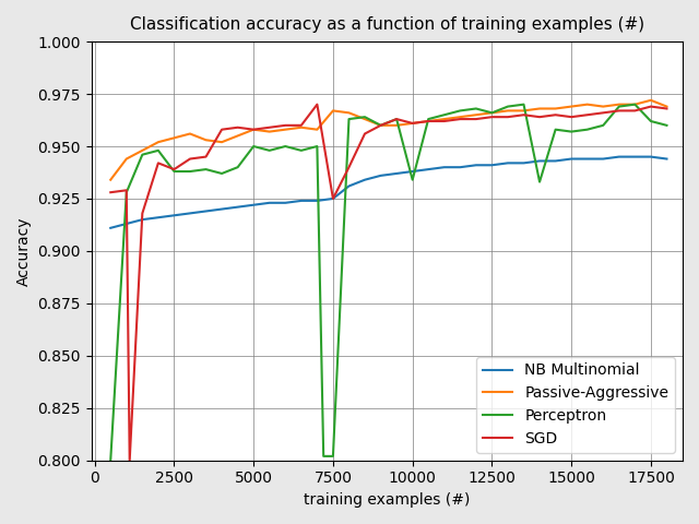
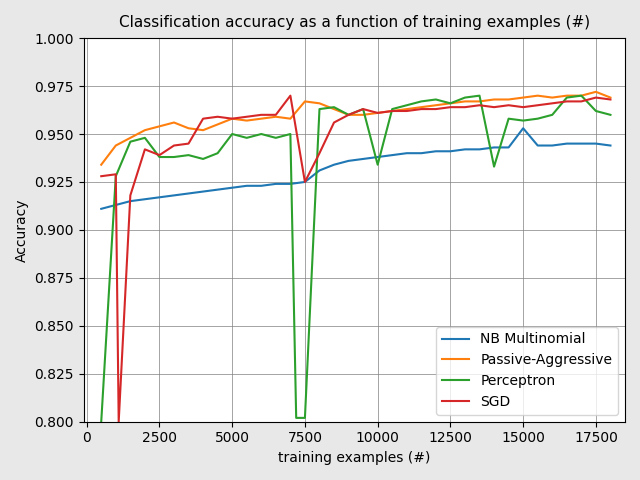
NB Multinomial/15000: 0.944 -> 0.953
